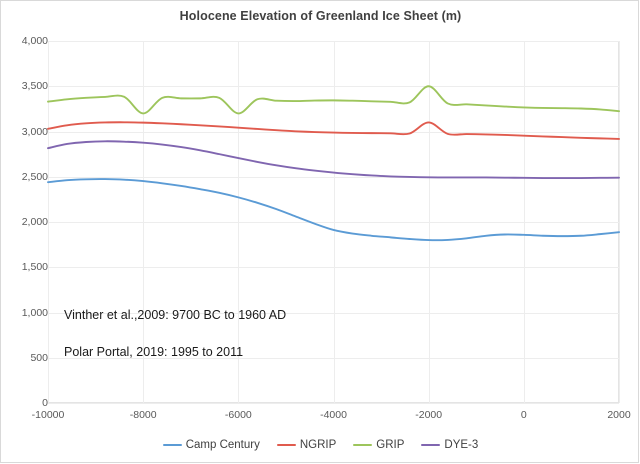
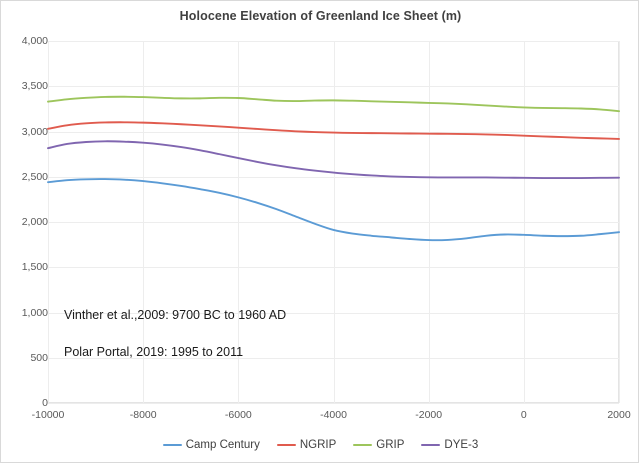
GRIP/-8000: 3200 -> 3400
GRIP/-6000: 3200 -> 3400
NGRIP/-2000: 3100 -> 3000
GRIP/-2000: 3500 -> 3300
